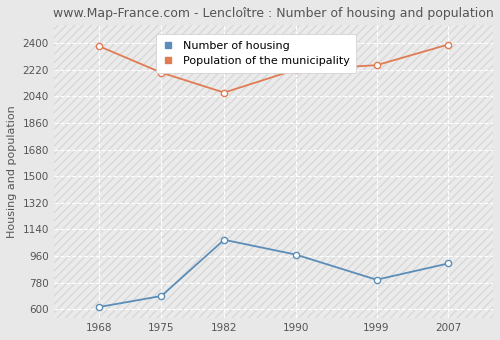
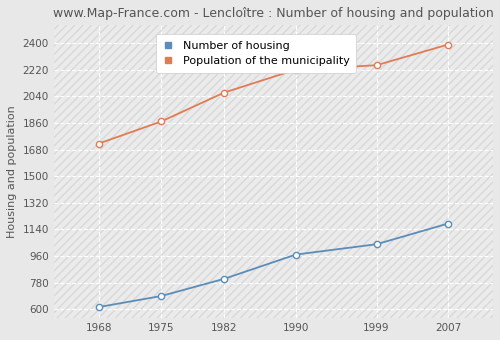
Population of the municipality/1968: 2380 -> 1720
Population of the municipality/1975: 2200 -> 1870
Number of housing/1982: 1070 -> 810
Number of housing/1999: 800 -> 1040
Number of housing/2007: 910 -> 1180
